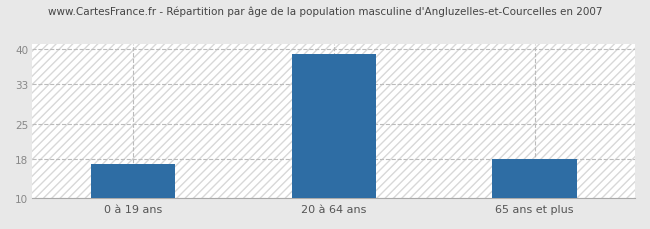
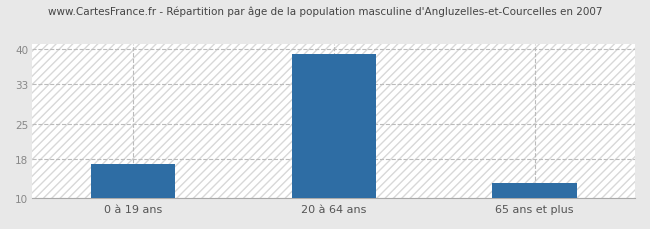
65 ans et plus: 18 -> 13
